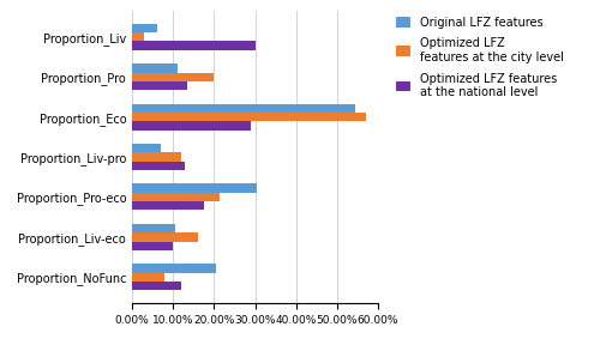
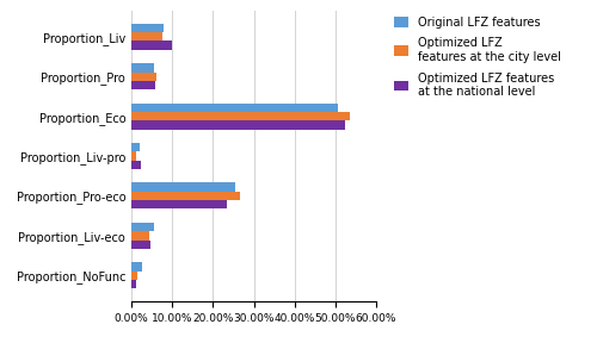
Original LFZ features/Proportion_Liv: 6.0% -> 8.0%
Optimized LFZ features at the city level/Proportion_Liv: 3.0% -> 7.5%
Optimized LFZ features at the national level/Proportion_Liv: 30.0% -> 10.0%
Original LFZ features/Proportion_Pro: 11.0% -> 5.5%
Optimized LFZ features at the city level/Proportion_Pro: 20.0% -> 6.0%
Optimized LFZ features at the national level/Proportion_Pro: 13.5% -> 5.8%
Original LFZ features/Proportion_Eco: 54.5% -> 50.5%
Optimized LFZ features at the city level/Proportion_Eco: 57.0% -> 53.5%
Optimized LFZ features at the national level/Proportion_Eco: 29.0% -> 52.5%
Original LFZ features/Proportion_Liv-pro: 7.0% -> 2.0%
Optimized LFZ features at the city level/Proportion_Liv-pro: 12.0% -> 1.2%
Optimized LFZ features at the national level/Proportion_Liv-pro: 13.0% -> 2.2%
Original LFZ features/Proportion_Pro-eco: 30.5% -> 25.5%
Optimized LFZ features at the city level/Proportion_Pro-eco: 21.5% -> 26.5%
Optimized LFZ features at the national level/Proportion_Pro-eco: 17.5% -> 23.5%
Original LFZ features/Proportion_Liv-eco: 10.5% -> 5.5%
Optimized LFZ features at the city level/Proportion_Liv-eco: 16.0% -> 4.4%
Optimized LFZ features at the national level/Proportion_Liv-eco: 10.0% -> 4.6%
Original LFZ features/Proportion_NoFunc: 20.5% -> 2.5%
Optimized LFZ features at the city level/Proportion_NoFunc: 8.0% -> 1.5%
Optimized LFZ features at the national level/Proportion_NoFunc: 12.0% -> 1.3%
